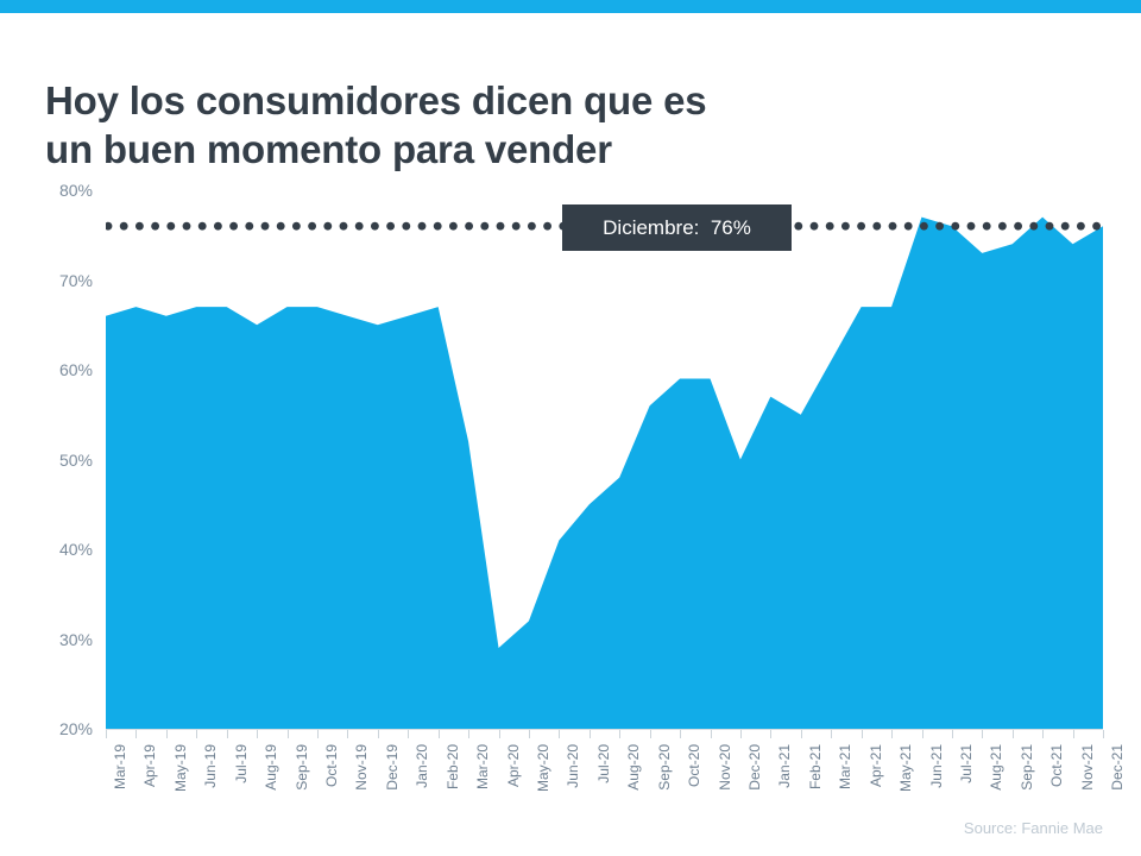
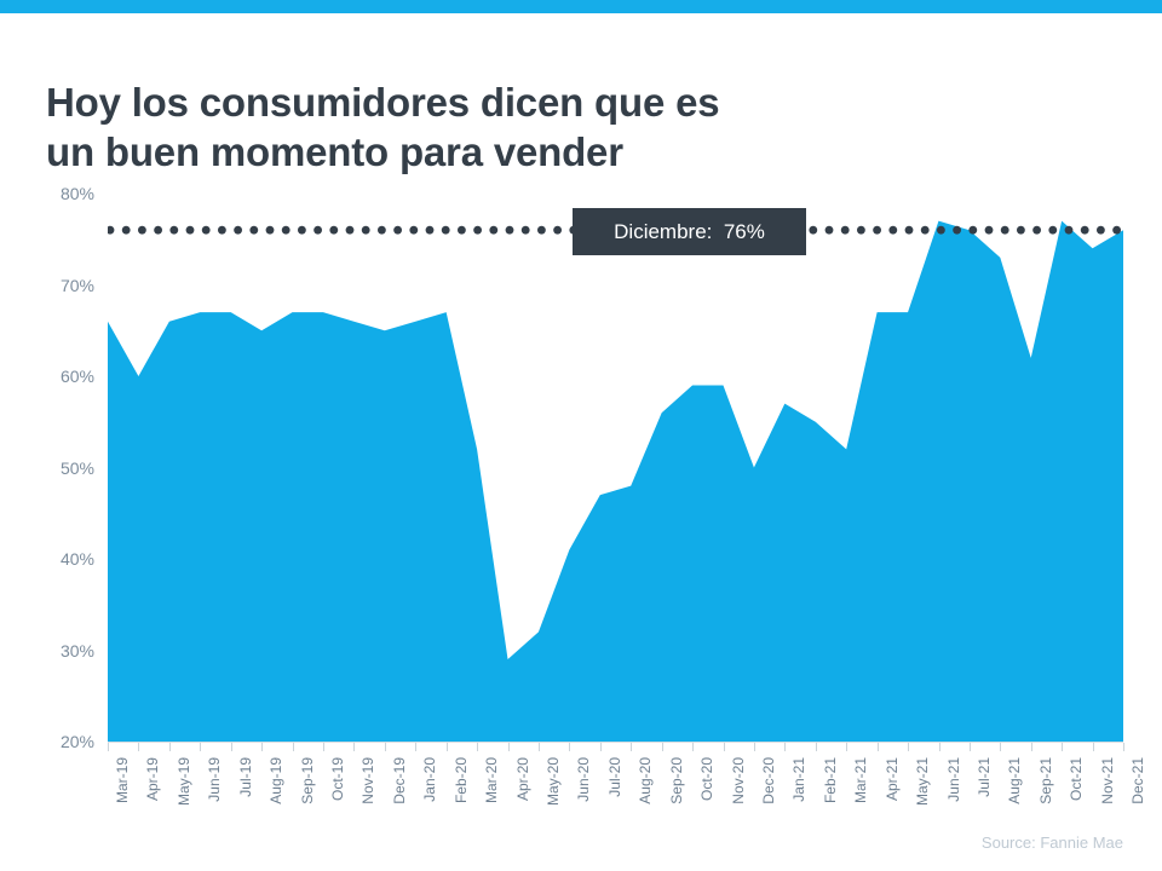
Apr-19: 67% -> 60%
Jul-20: 45% -> 47%
Mar-21: 61% -> 52%
Sep-21: 74% -> 62%
